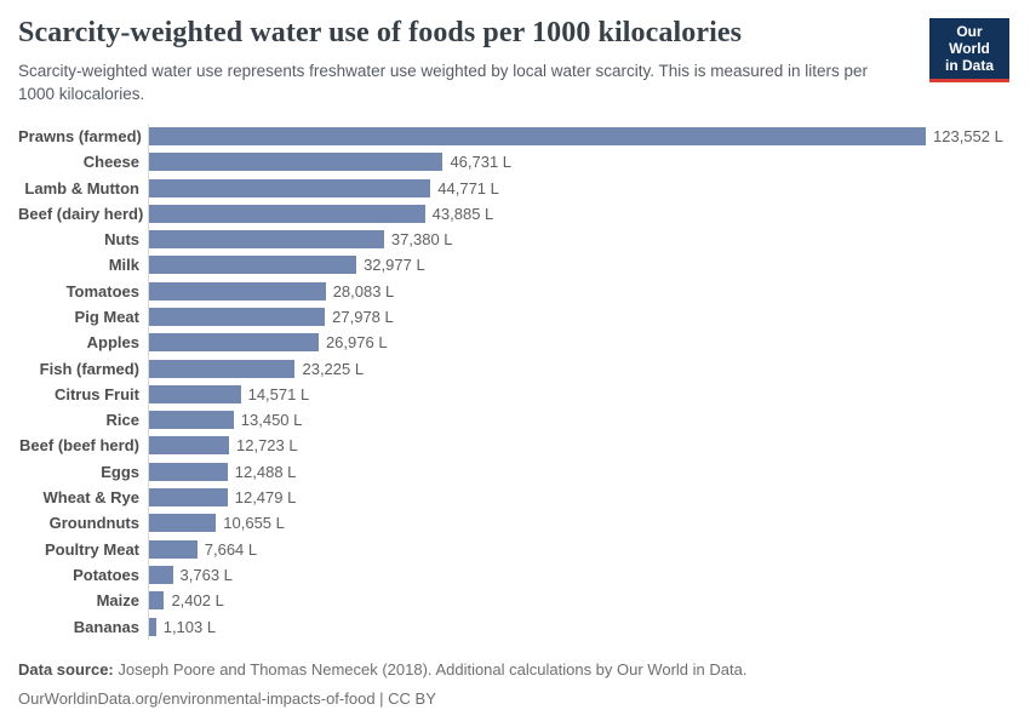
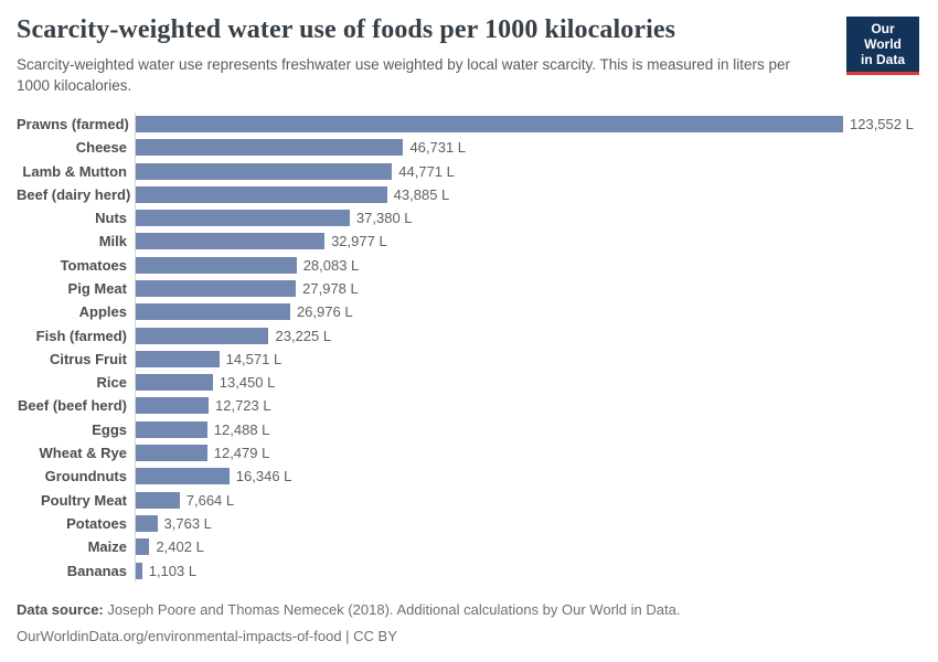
Groundnuts: 10,655 -> 16,346
